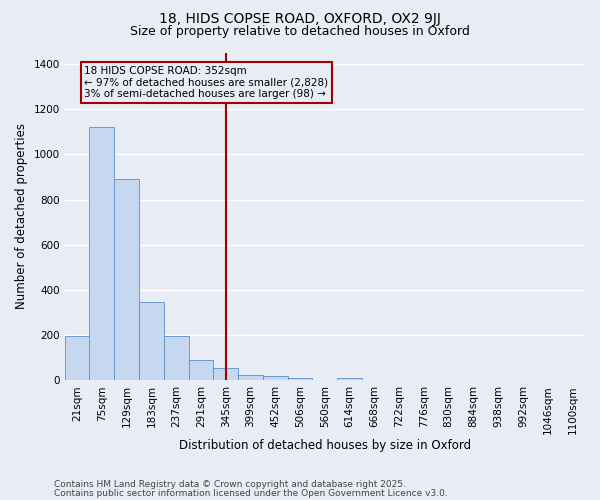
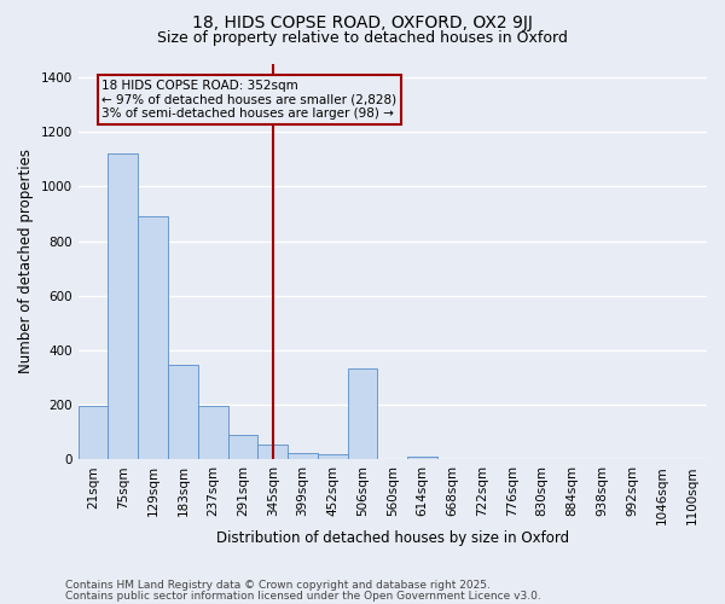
506sqm: 12 -> 335
